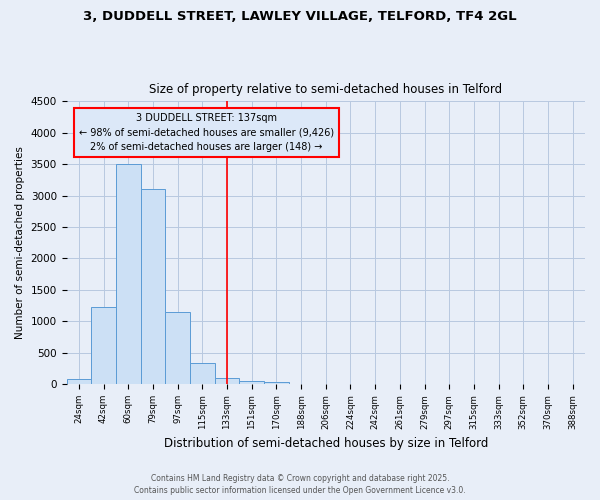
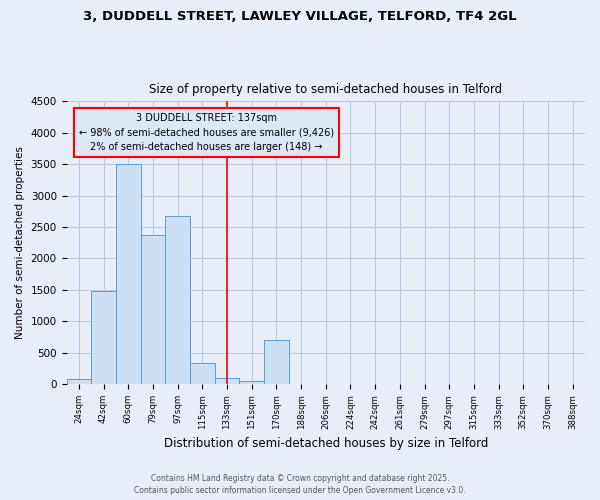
42sqm: 1220 -> 1480
79sqm: 3100 -> 2380
97sqm: 1150 -> 2680
170sqm: 30 -> 700
